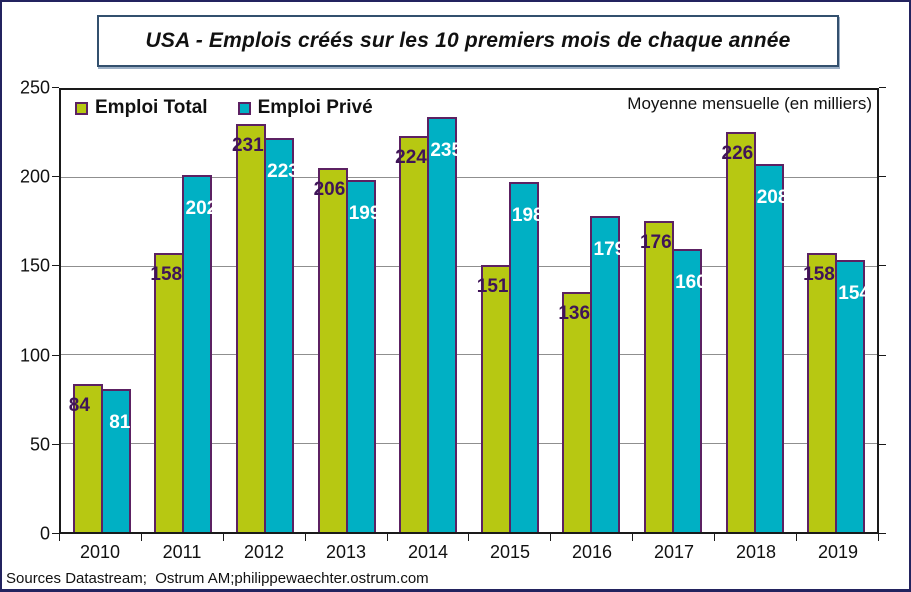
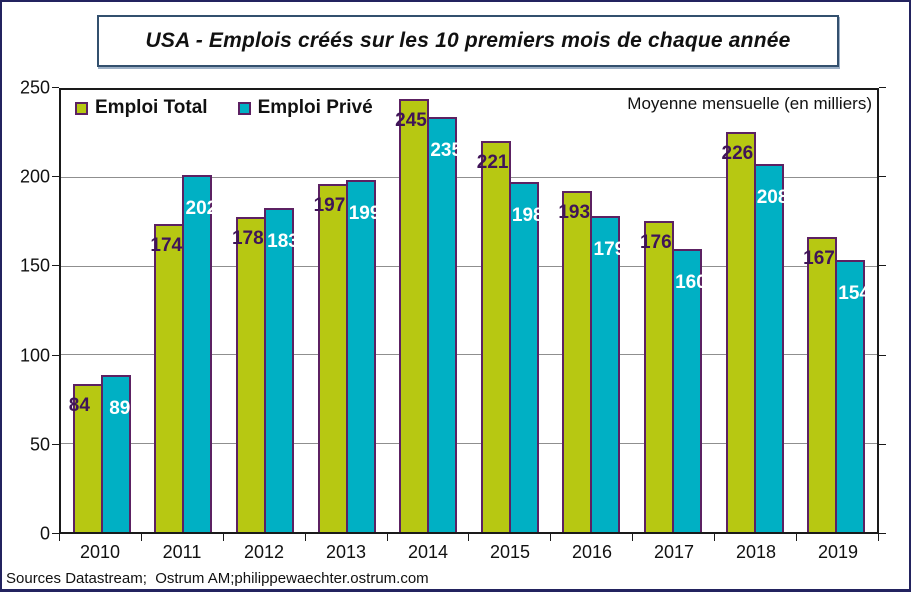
Emploi Privé/2010: 81 -> 89
Emploi Total/2011: 158 -> 174
Emploi Total/2012: 231 -> 178
Emploi Privé/2012: 223 -> 183
Emploi Total/2013: 206 -> 197
Emploi Total/2014: 224 -> 245
Emploi Total/2015: 151 -> 221
Emploi Total/2016: 136 -> 193
Emploi Total/2019: 158 -> 167
